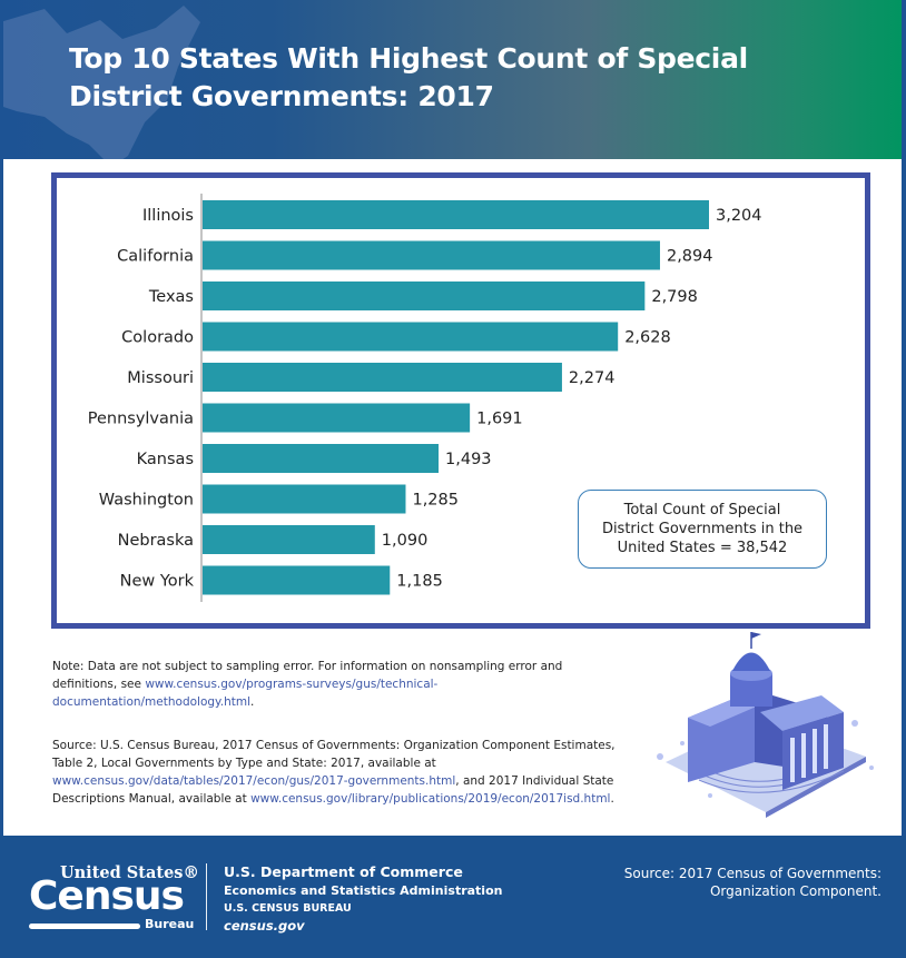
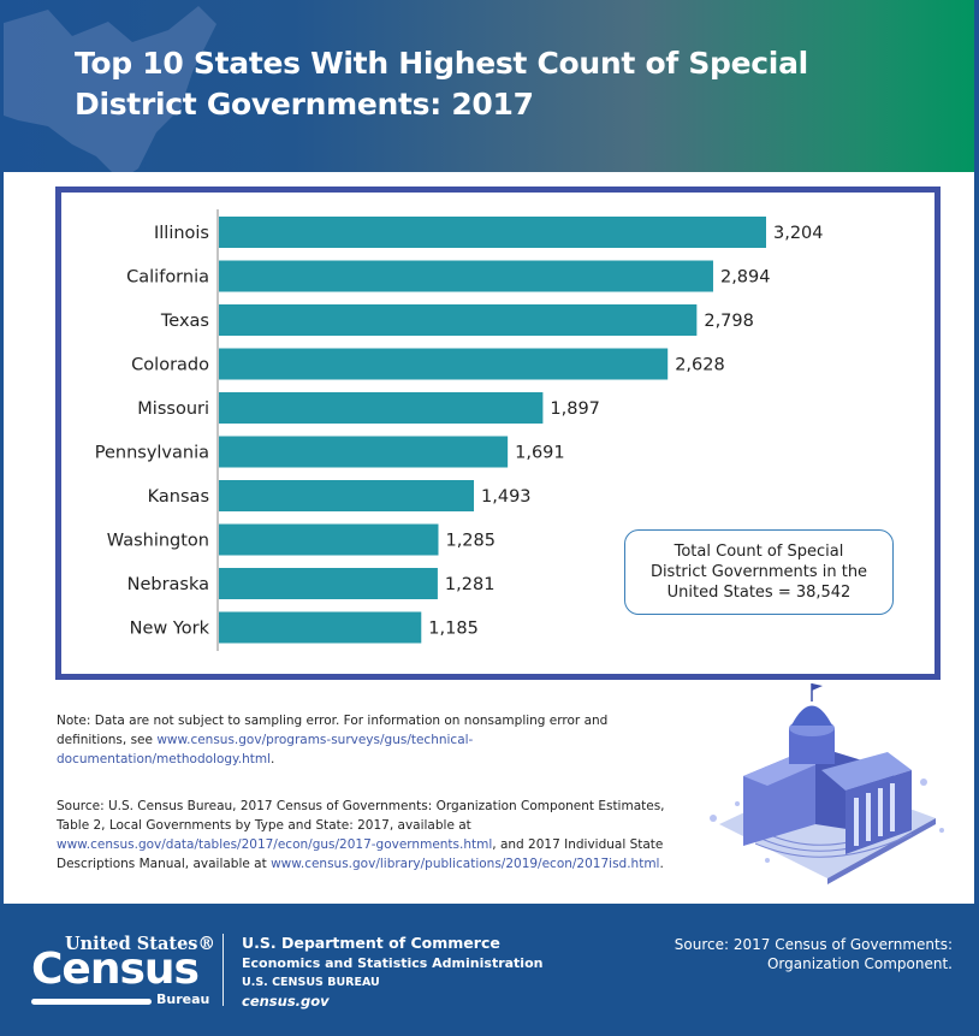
Missouri: 2,274 -> 1,897
Nebraska: 1,090 -> 1,281
